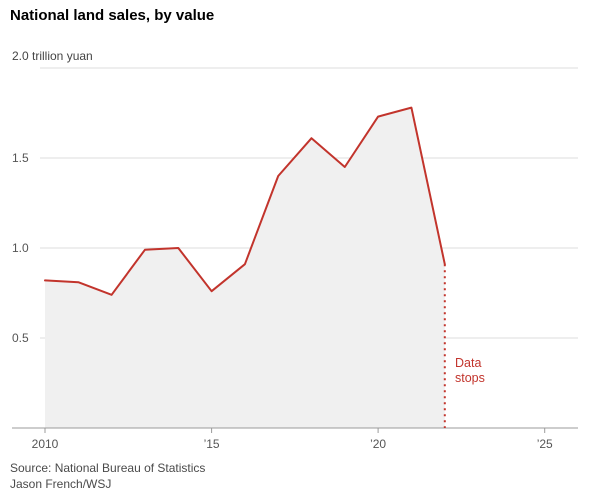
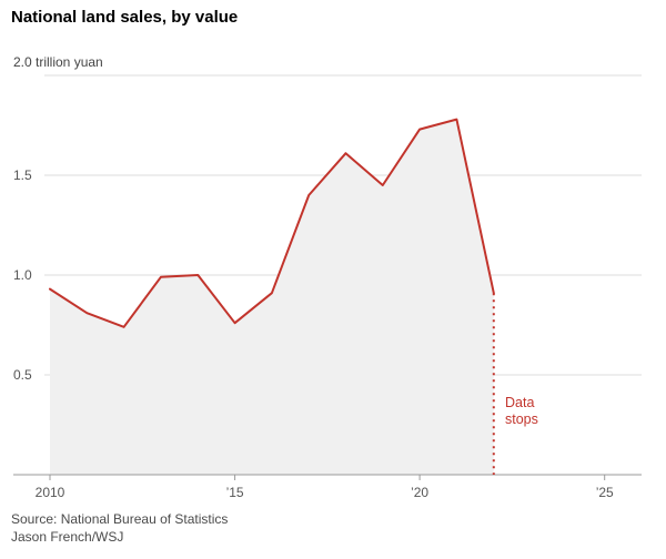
2010: 0.82 -> 0.93
